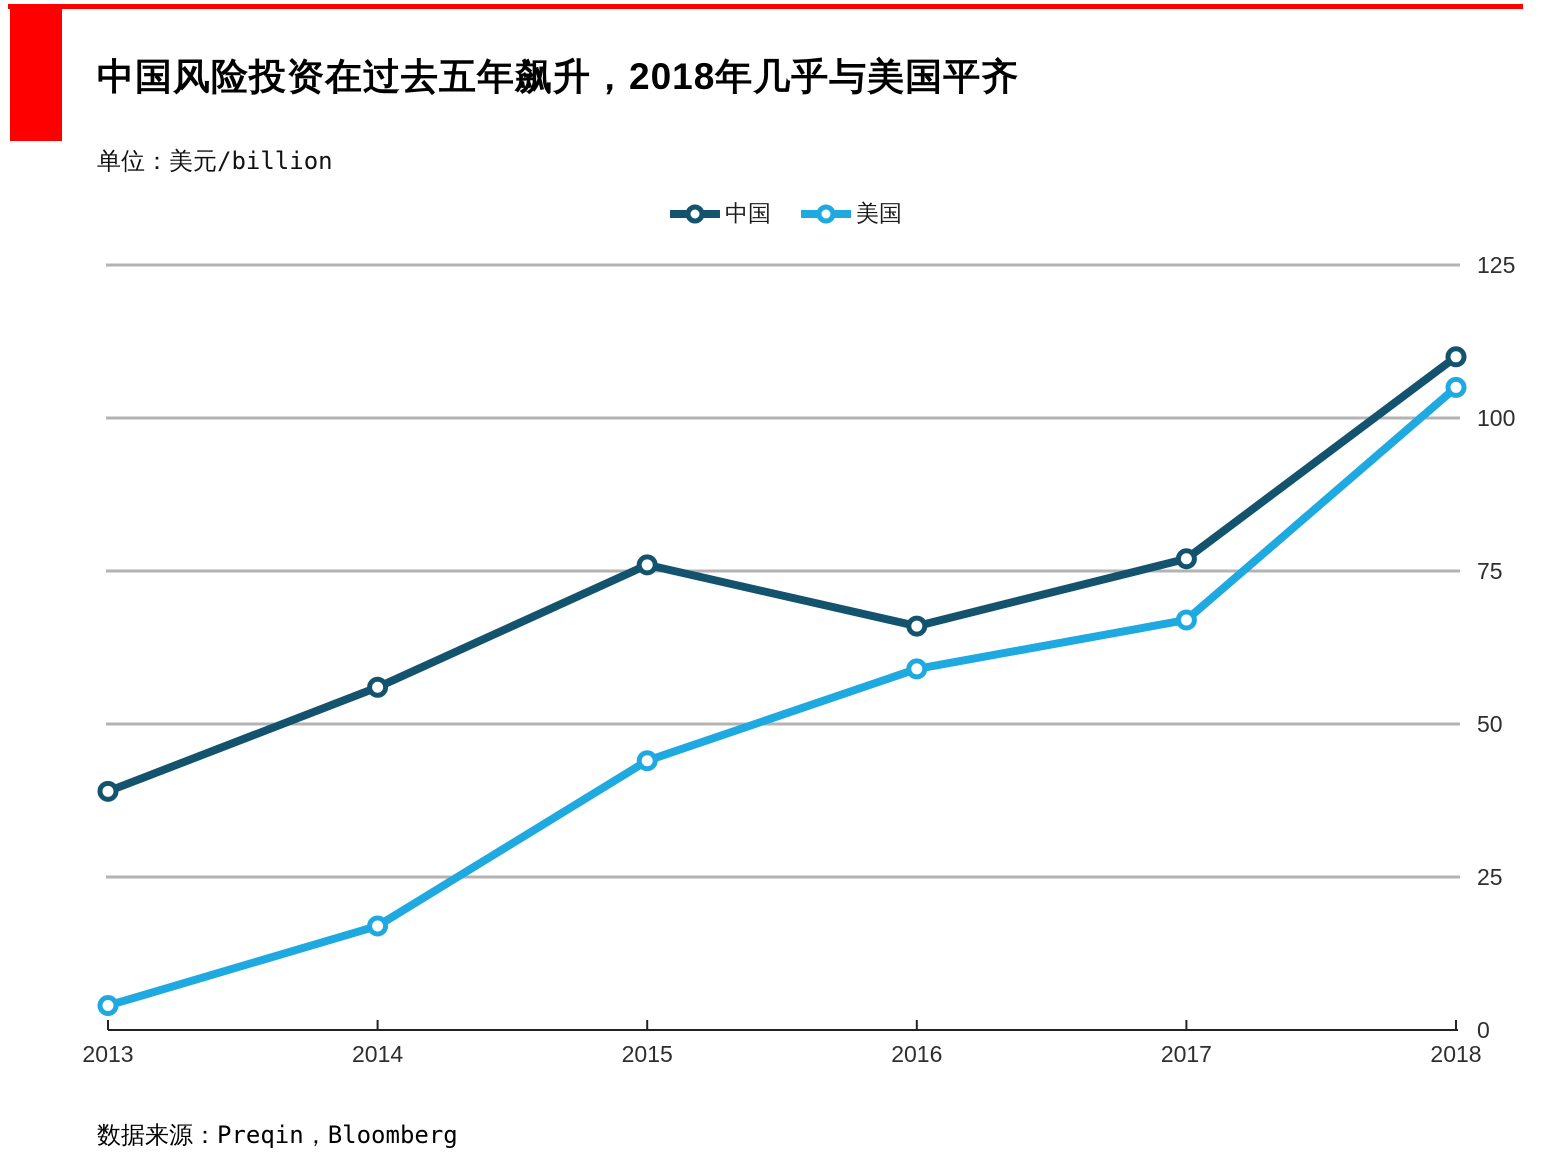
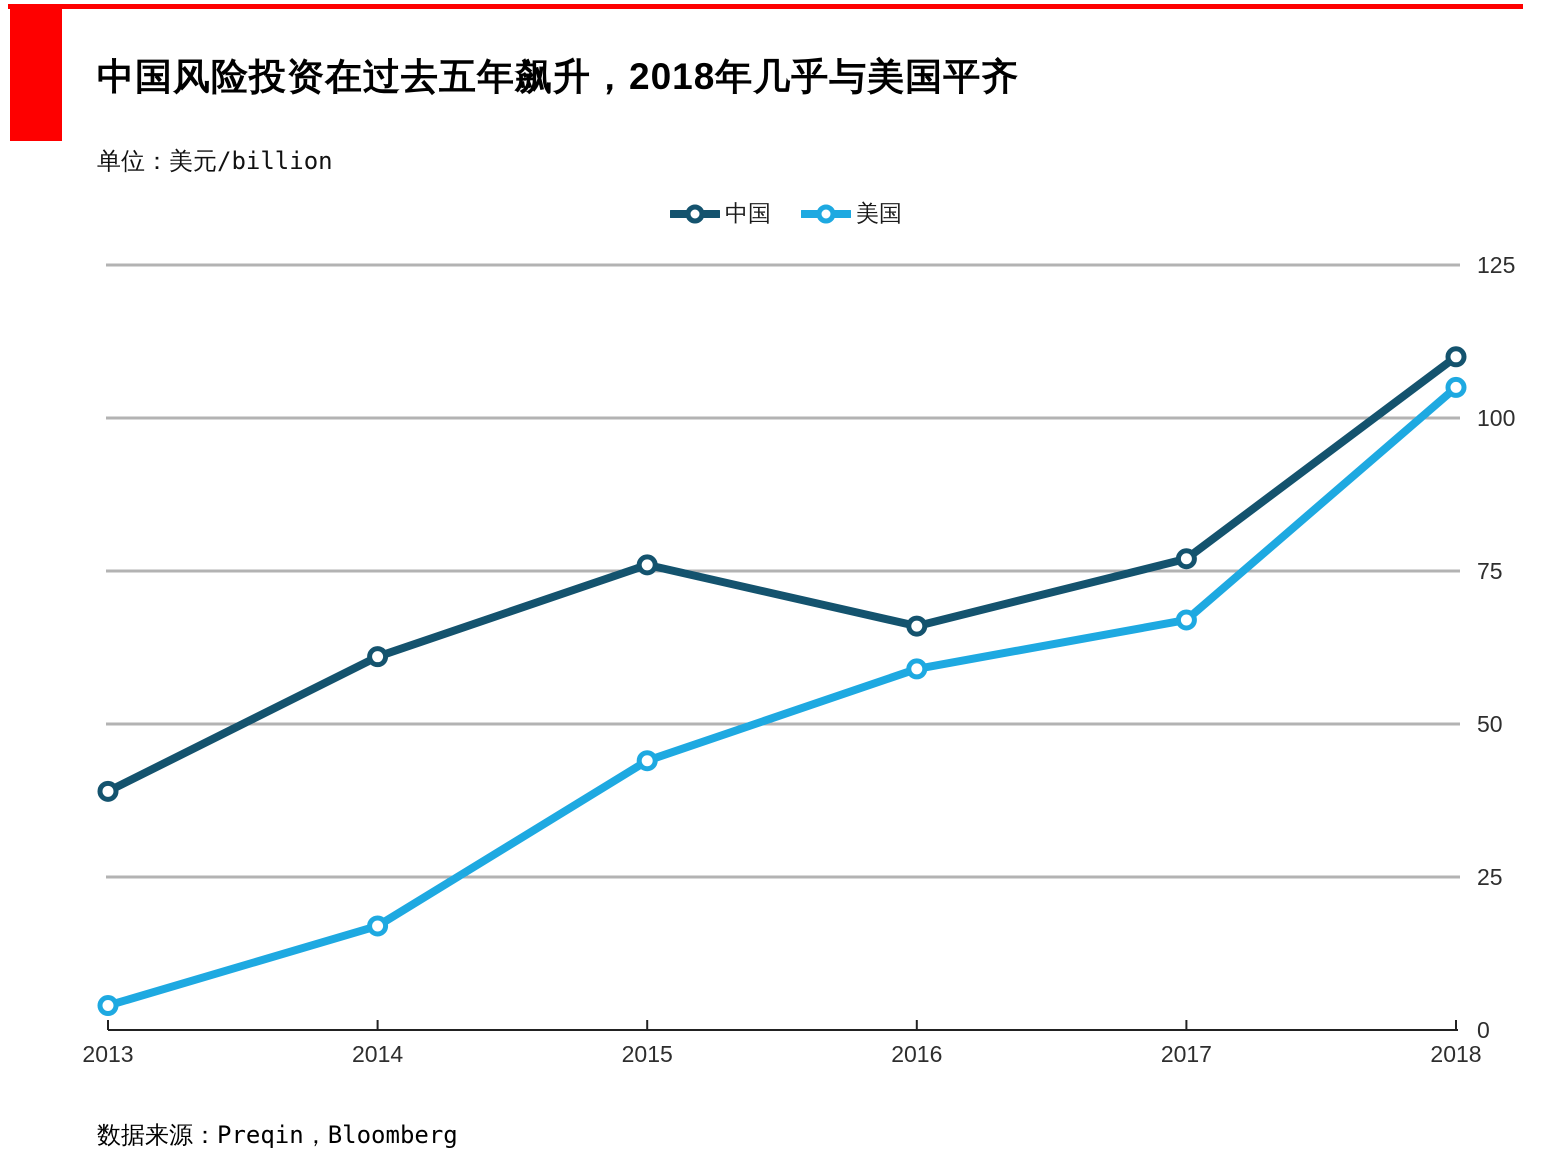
中国/2014: 56 -> 61
